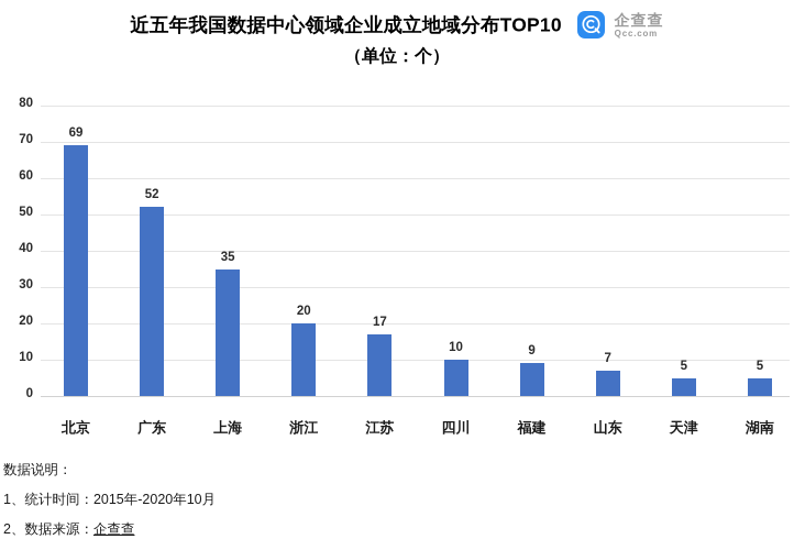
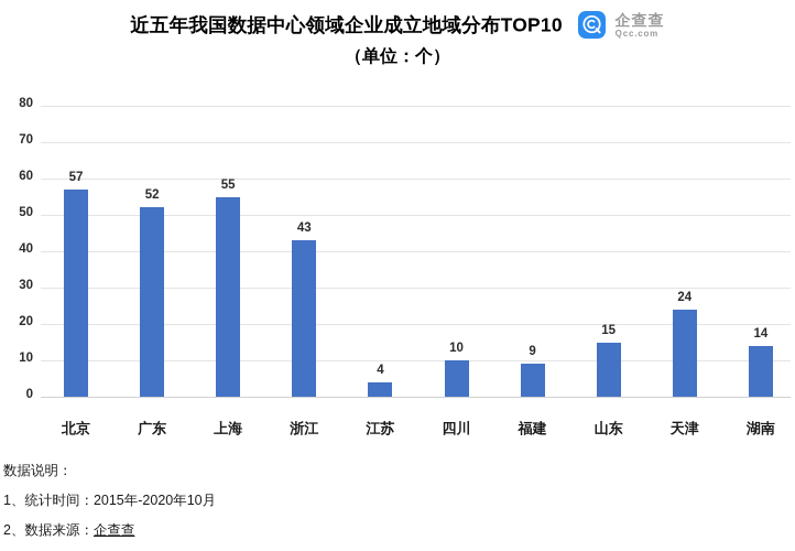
北京: 69 -> 57
上海: 35 -> 55
浙江: 20 -> 43
江苏: 17 -> 4
山东: 7 -> 15
天津: 5 -> 24
湖南: 5 -> 14
